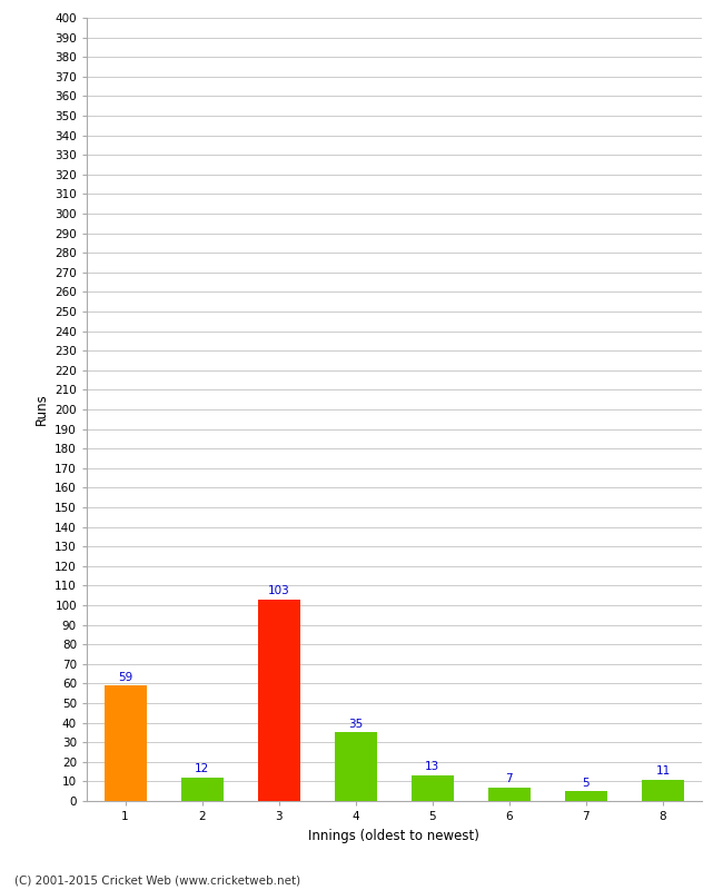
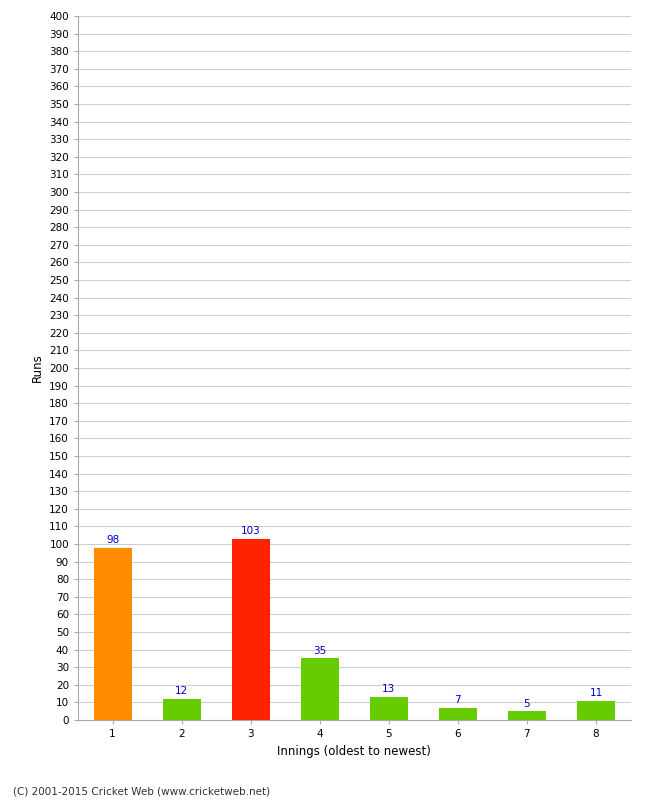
1: 59 -> 98
